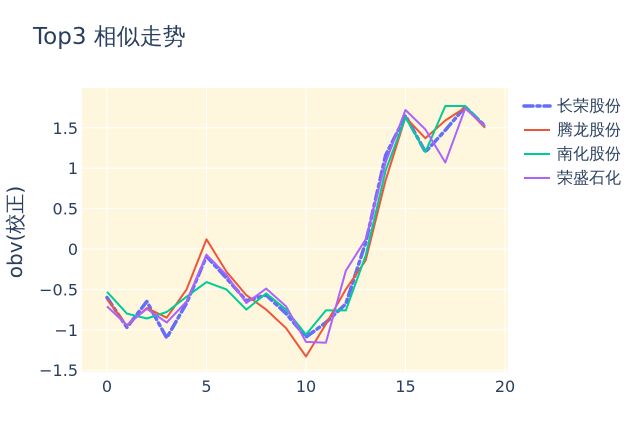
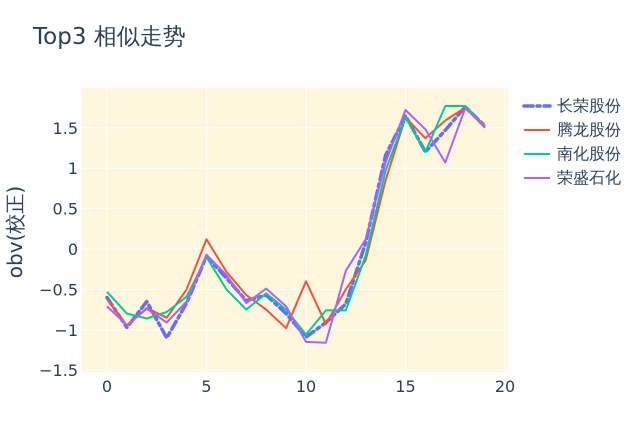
南化股份/5: -0.4 -> -0.1
腾龙股份/10: -1.3 -> -0.4
